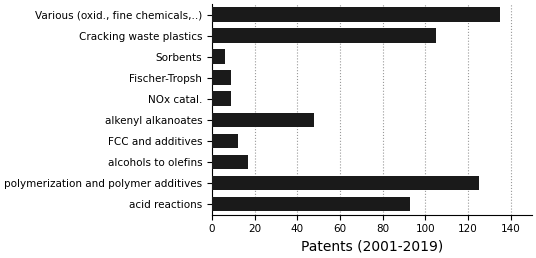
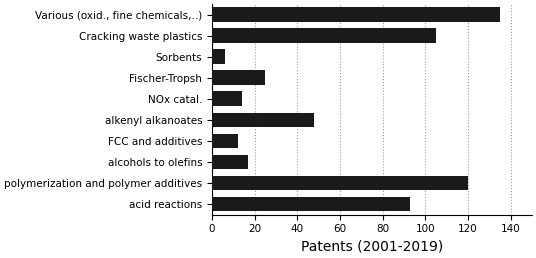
Fischer-Tropsh: 9 -> 25
NOx catal.: 9 -> 14
polymerization and polymer additives: 125 -> 120
